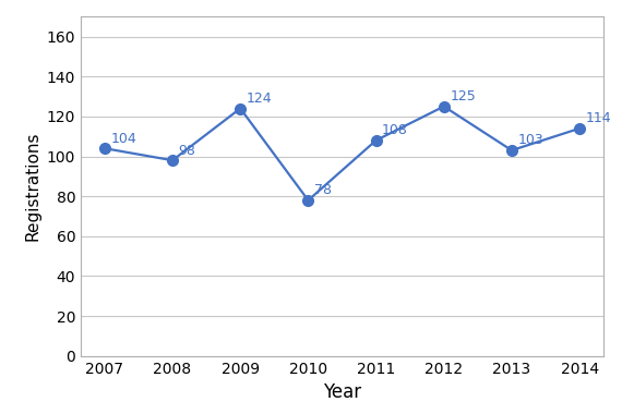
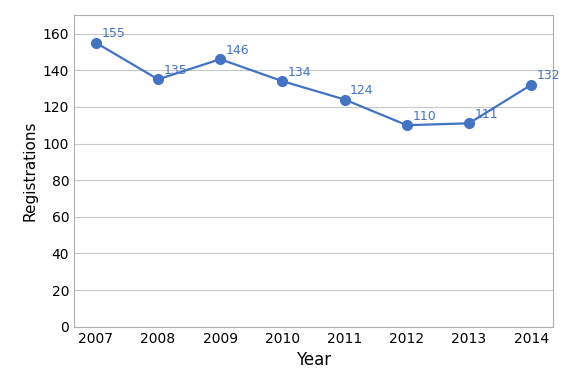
2007: 104 -> 155
2008: 98 -> 135
2009: 124 -> 146
2010: 78 -> 134
2011: 108 -> 124
2012: 125 -> 110
2013: 103 -> 111
2014: 114 -> 132
